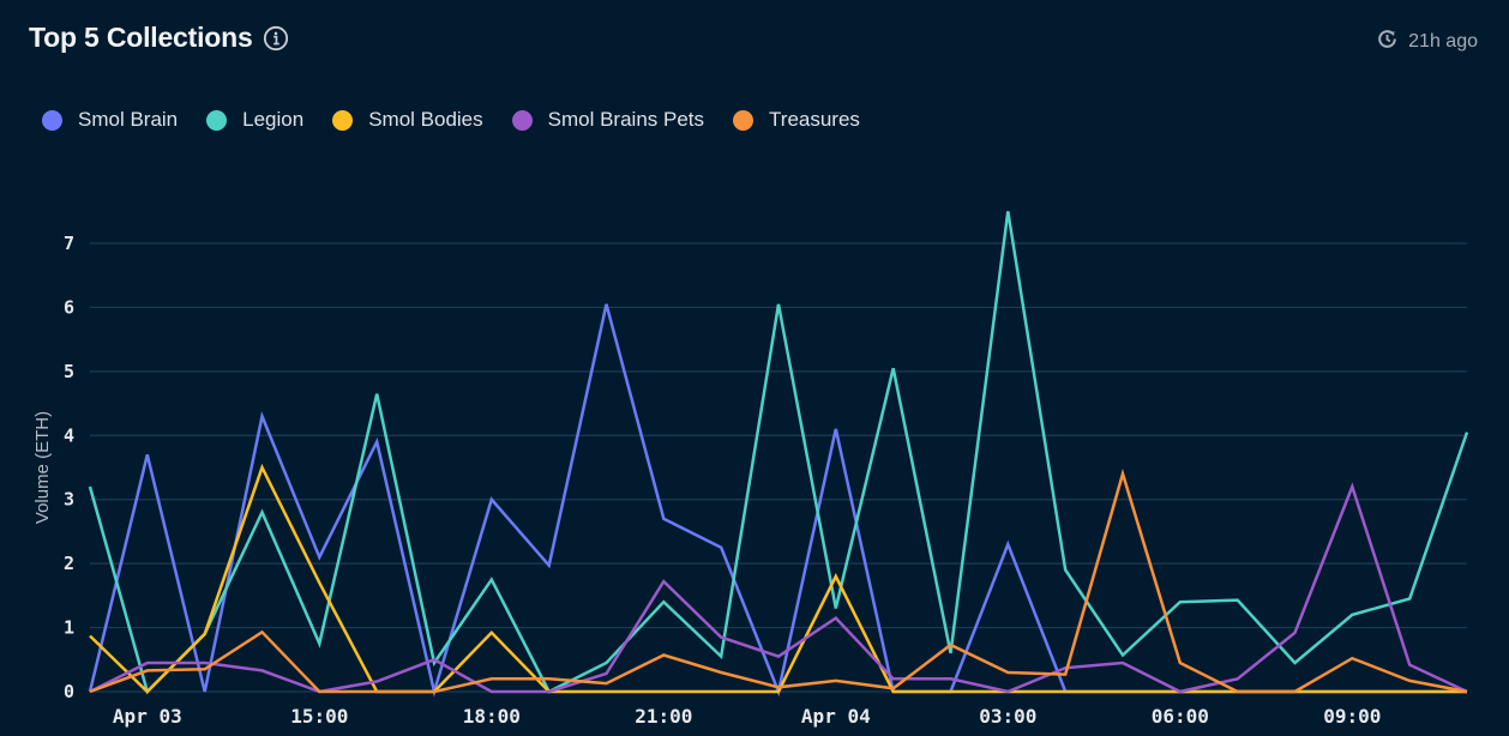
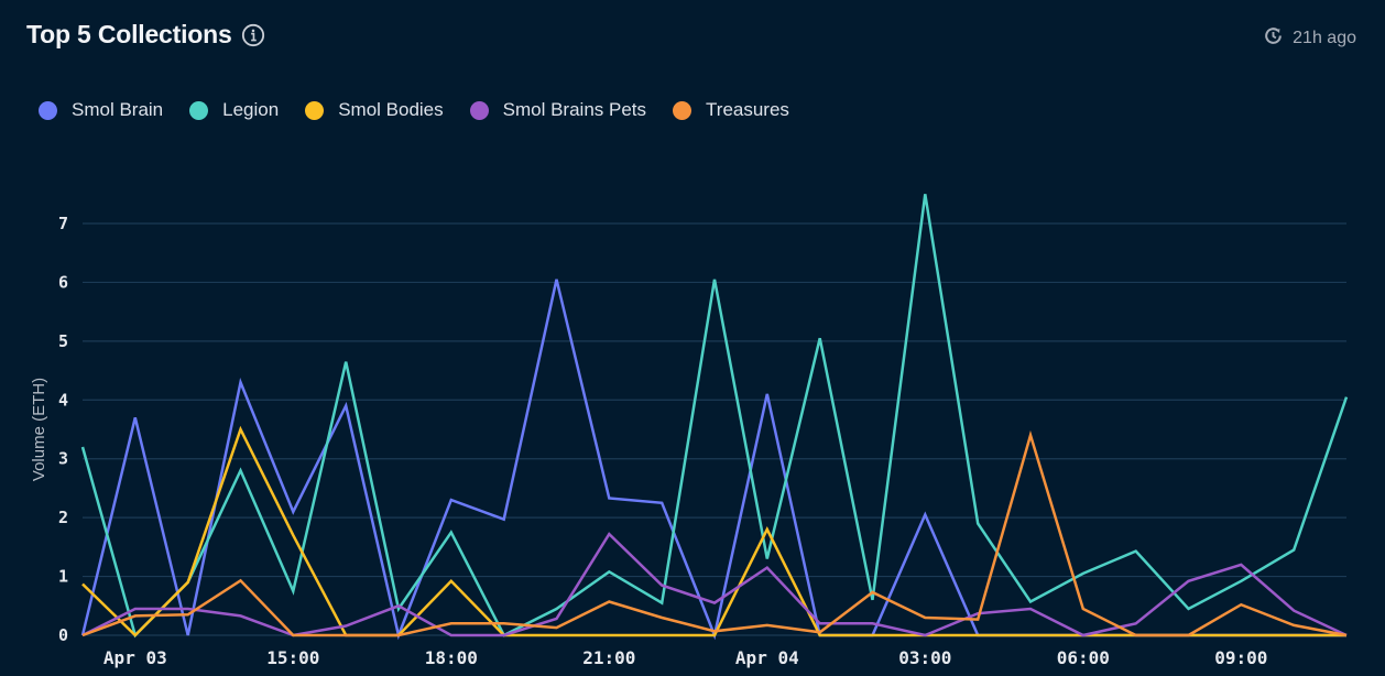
Smol Brain/18:00: 3.0 -> 2.3
Smol Brain/21:00: 2.7 -> 2.3
Legion/21:00: 1.4 -> 1.1
Smol Brain/03:00: 2.3 -> 2.0
Legion/06:00: 1.4 -> 1.1
Legion/09:00: 1.2 -> 0.9
Smol Brains Pets/09:00: 3.2 -> 1.2
